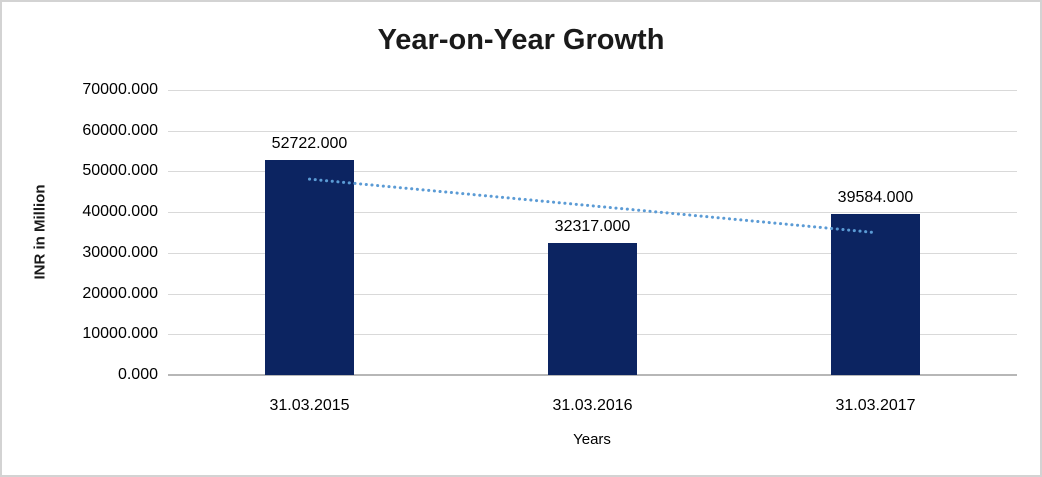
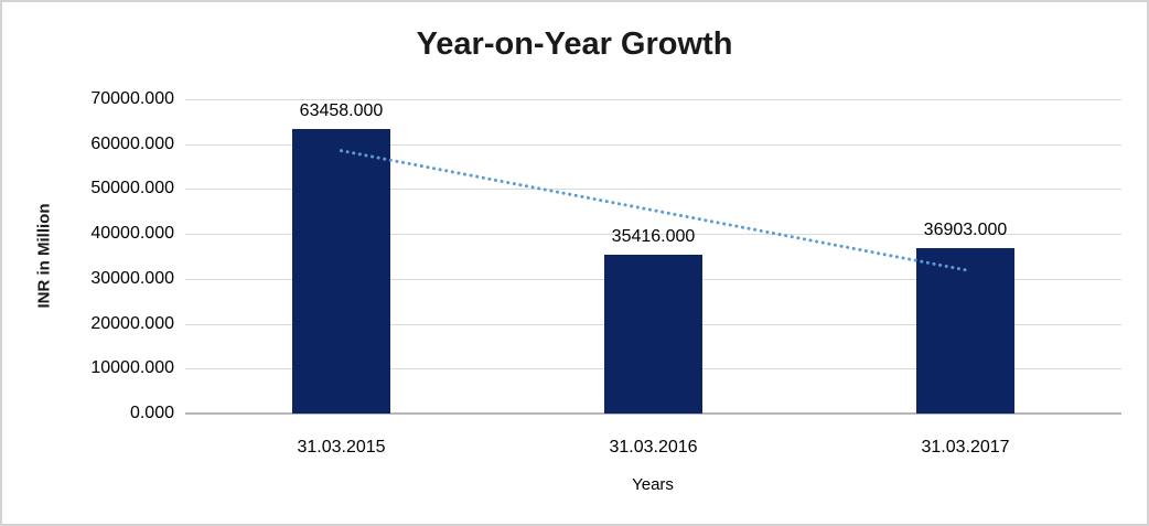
31.03.2015: 52722.000 -> 63458.000
31.03.2016: 32317.000 -> 35416.000
31.03.2017: 39584.000 -> 36903.000
